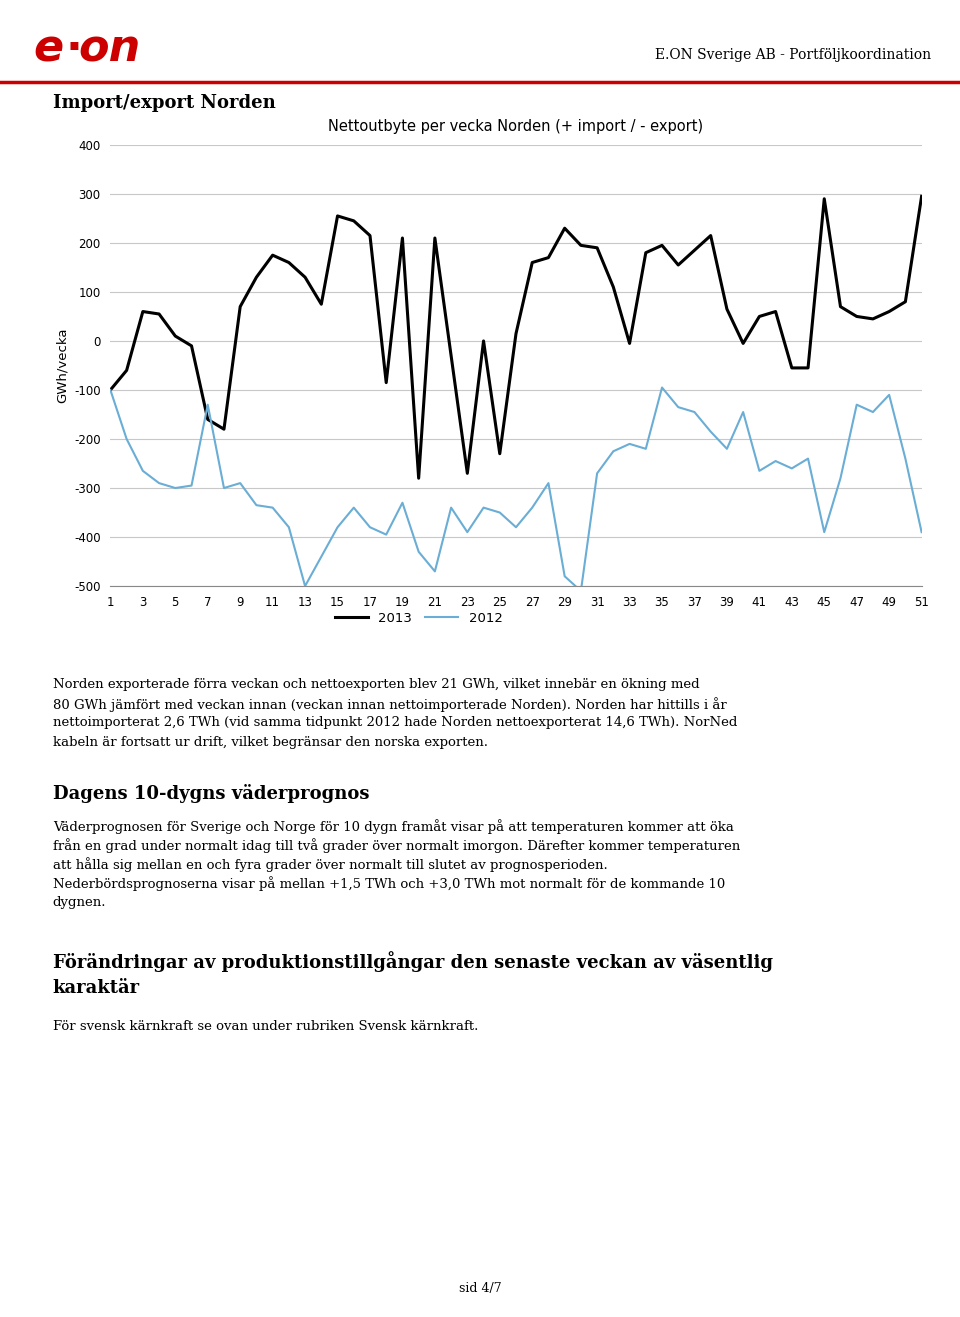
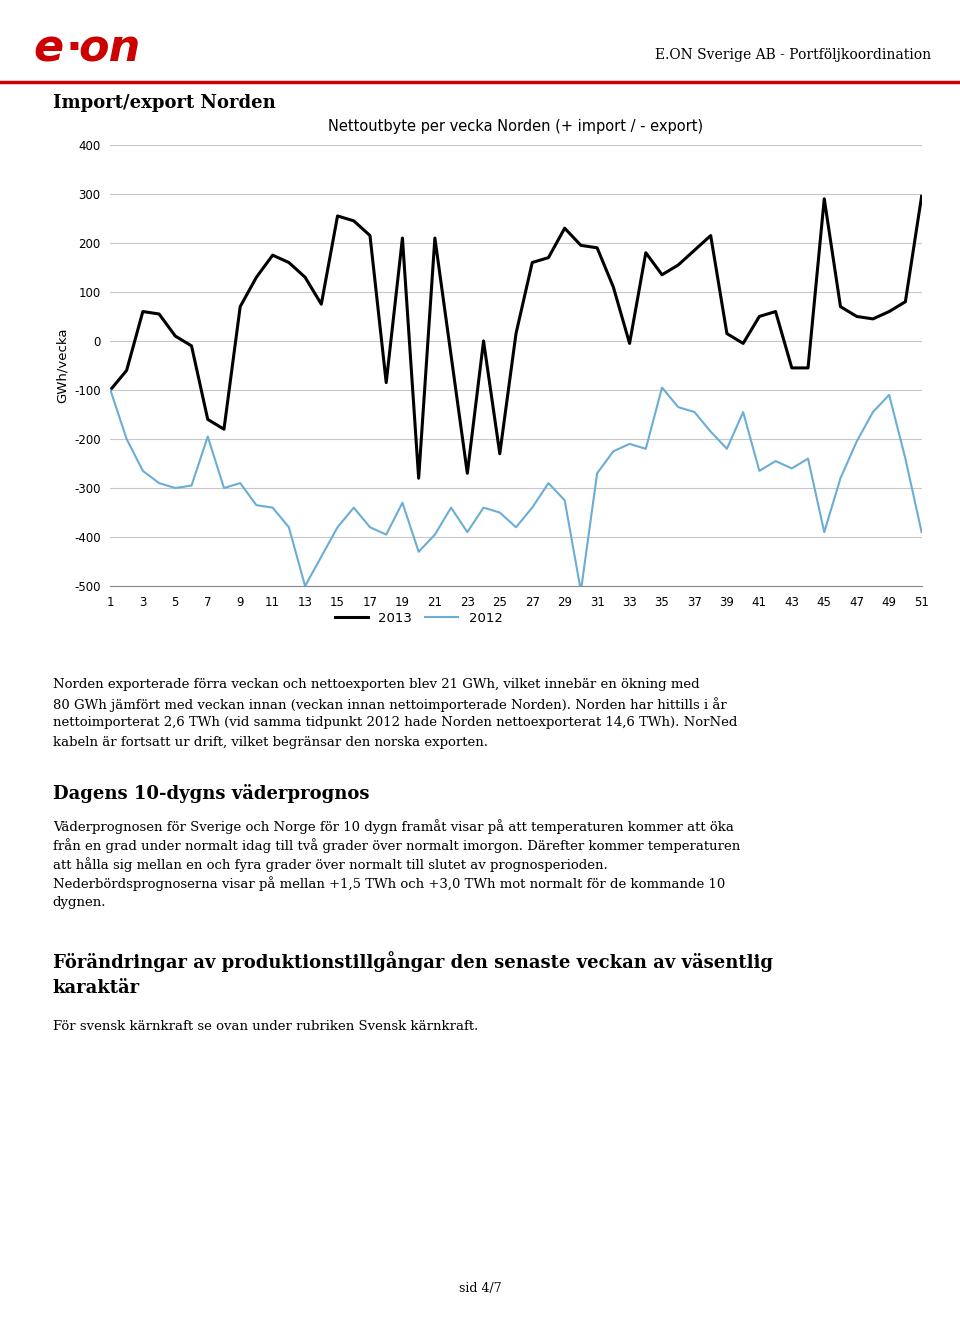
2012/7: -130 -> -195
2012/21: -470 -> -395
2012/29: -480 -> -325
2013/35: 195 -> 135
2013/39: 65 -> 15
2012/47: -130 -> -205
